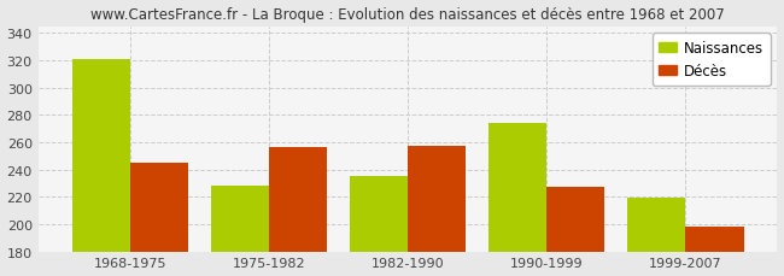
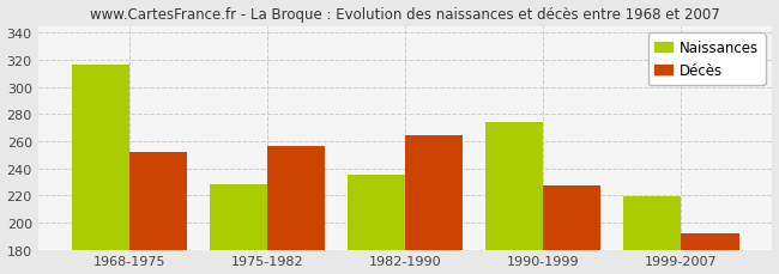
Naissances/1968-1975: 321 -> 316
Décès/1968-1975: 245 -> 252
Décès/1982-1990: 257 -> 264
Décès/1999-2007: 198 -> 192
